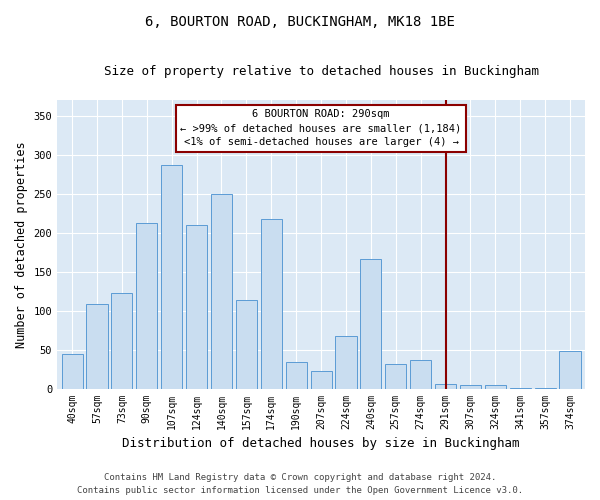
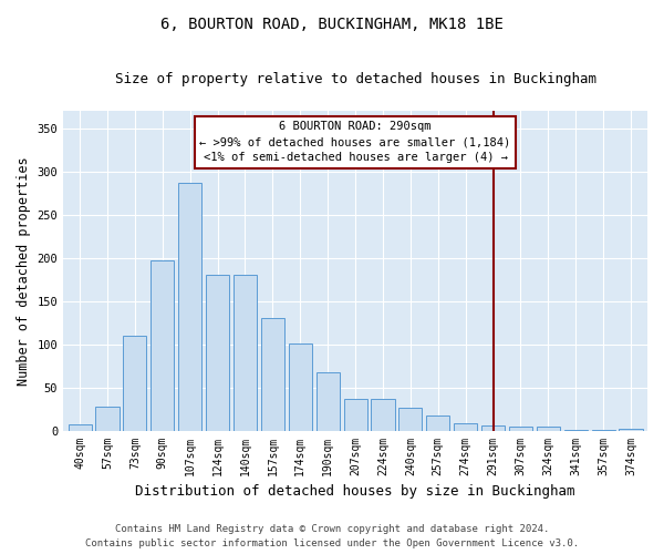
40sqm: 44 -> 7
57sqm: 108 -> 27
73sqm: 122 -> 110
90sqm: 212 -> 197
124sqm: 210 -> 180
140sqm: 250 -> 180
157sqm: 114 -> 130
174sqm: 218 -> 101
190sqm: 34 -> 67
207sqm: 22 -> 36
224sqm: 68 -> 36
240sqm: 166 -> 26
257sqm: 32 -> 17
274sqm: 36 -> 9
374sqm: 48 -> 2
